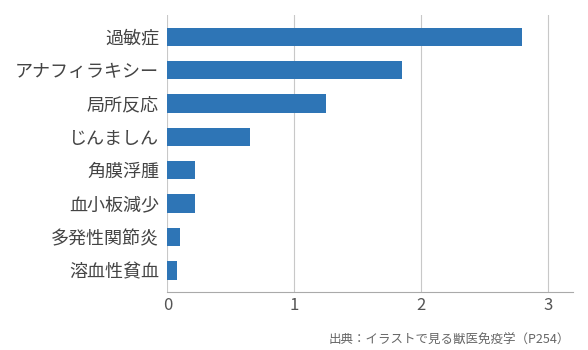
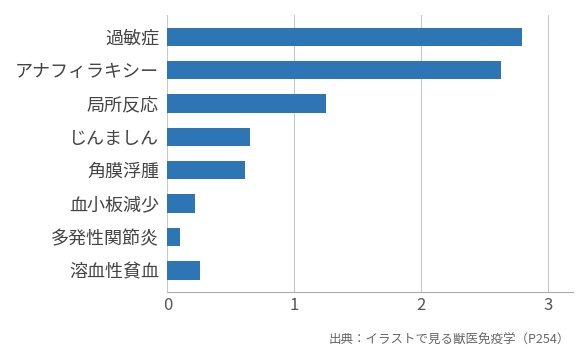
アナフィラキシー: 1.85 -> 2.63
角膜浮腫: 0.22 -> 0.61
溶血性貧血: 0.08 -> 0.26
